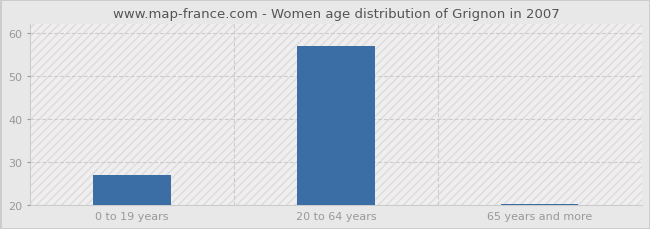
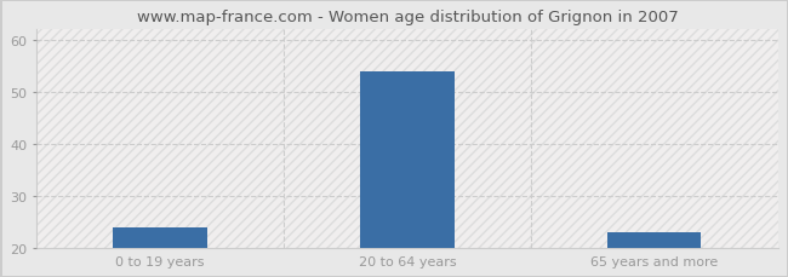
0 to 19 years: 27.0 -> 24.0
20 to 64 years: 57.0 -> 54.0
65 years and more: 20.3 -> 23.0
